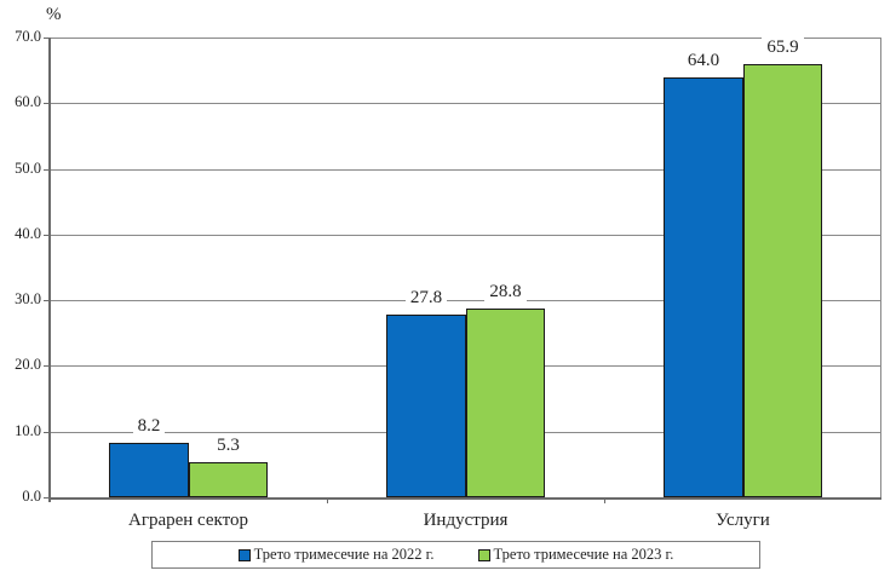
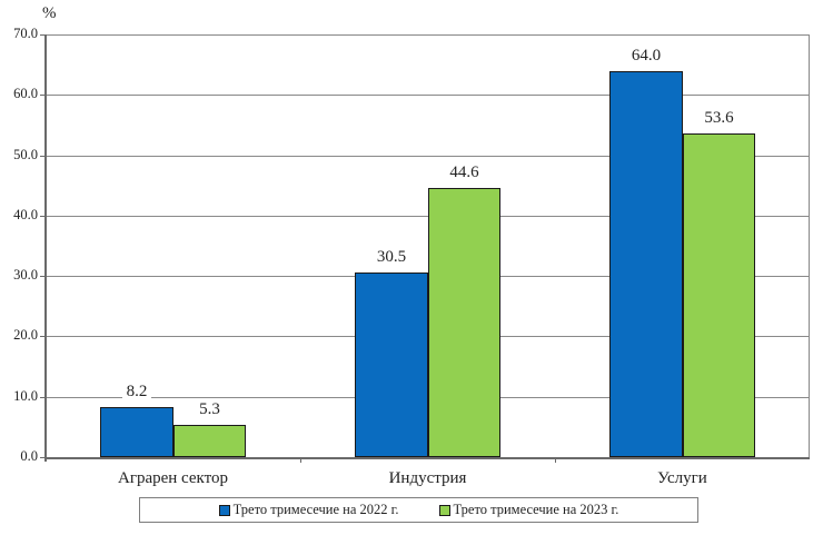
Трето тримесечие на 2022 г./Индустрия: 27.8 -> 30.5
Трето тримесечие на 2023 г./Индустрия: 28.8 -> 44.6
Трето тримесечие на 2023 г./Услуги: 65.9 -> 53.6
